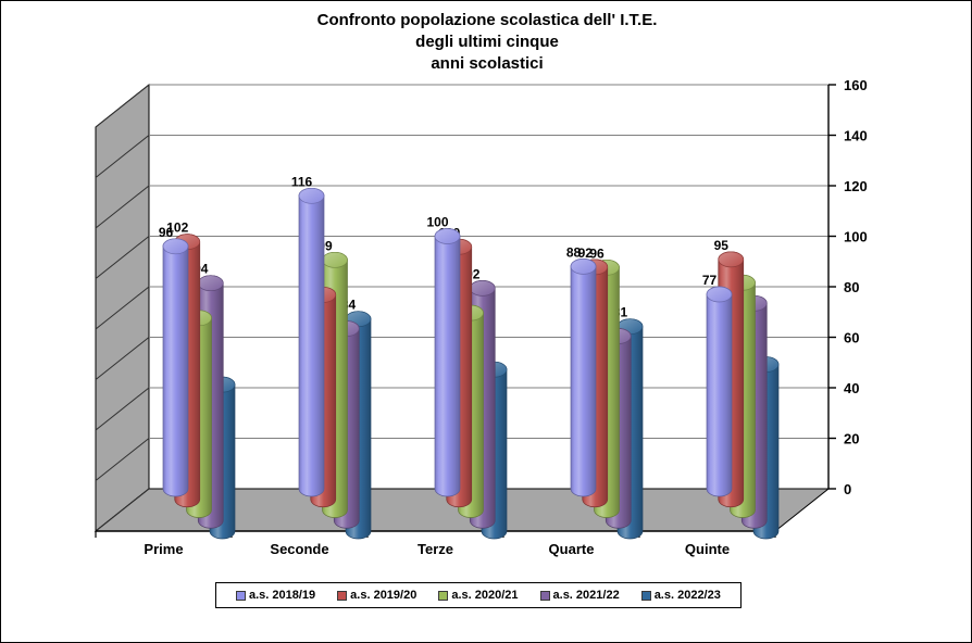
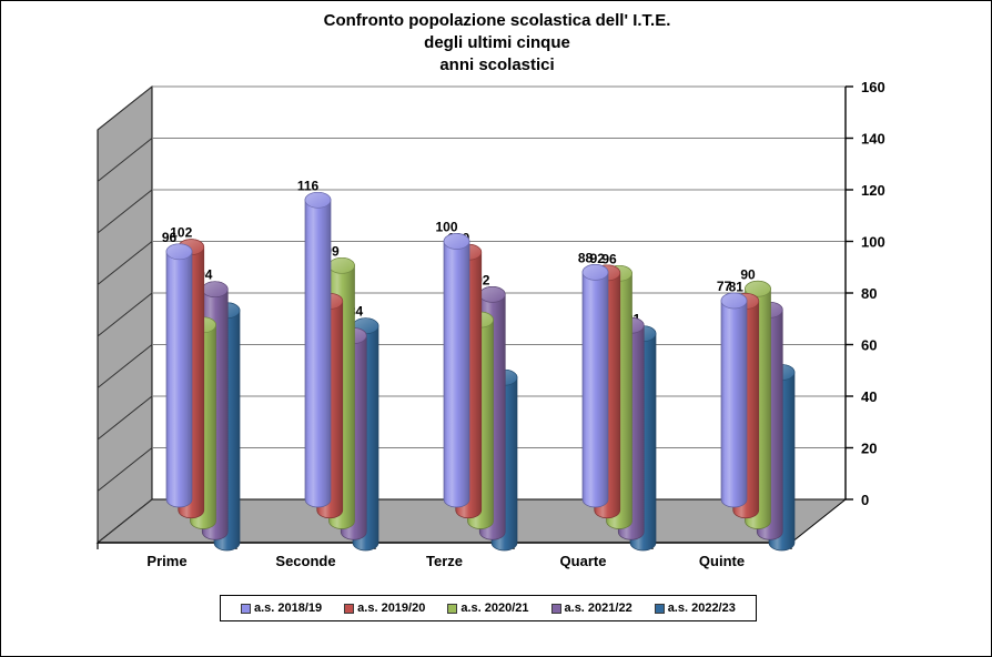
a.s. 2022/23/Prime: 58 -> 90
a.s. 2021/22/Quarte: 73 -> 80
a.s. 2019/20/Quinte: 95 -> 81
